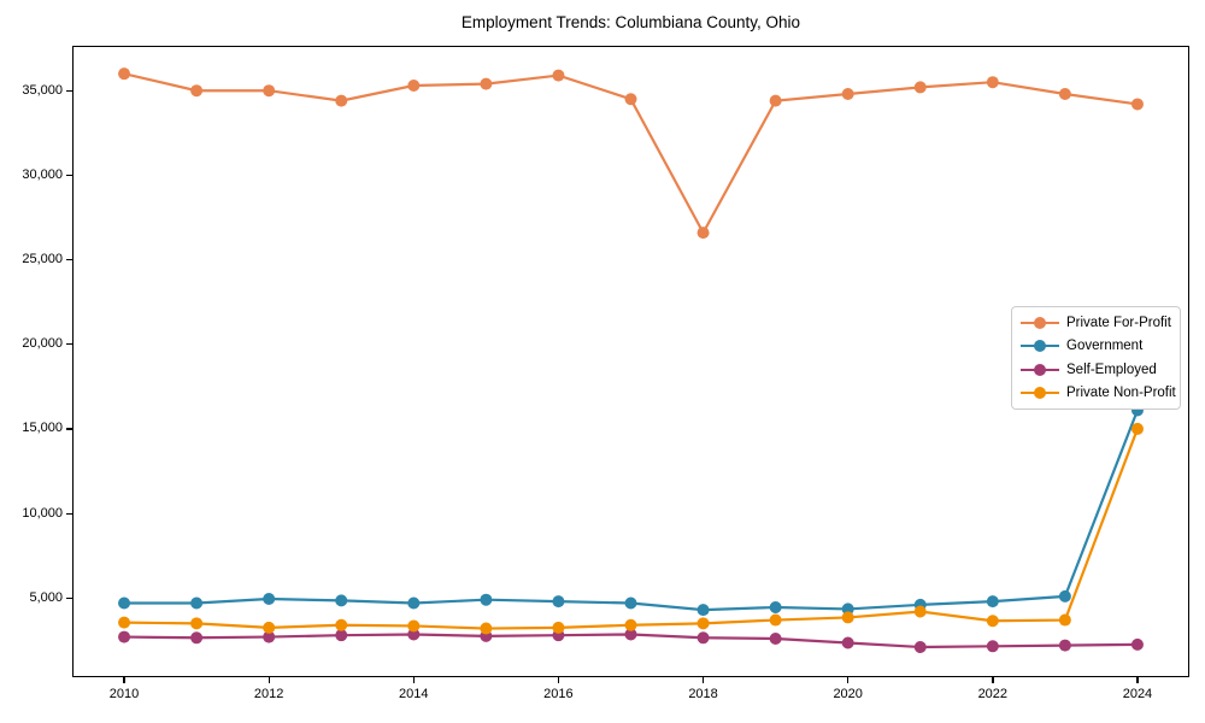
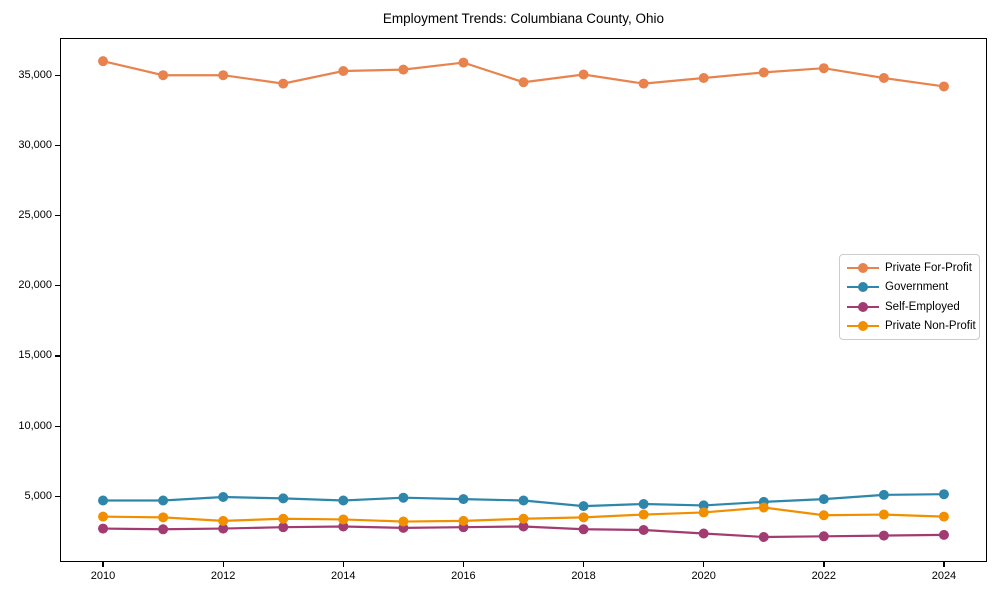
Private For-Profit/2018: 26600 -> 35000
Government/2024: 16100 -> 5200
Private Non-Profit/2024: 15000 -> 3600
